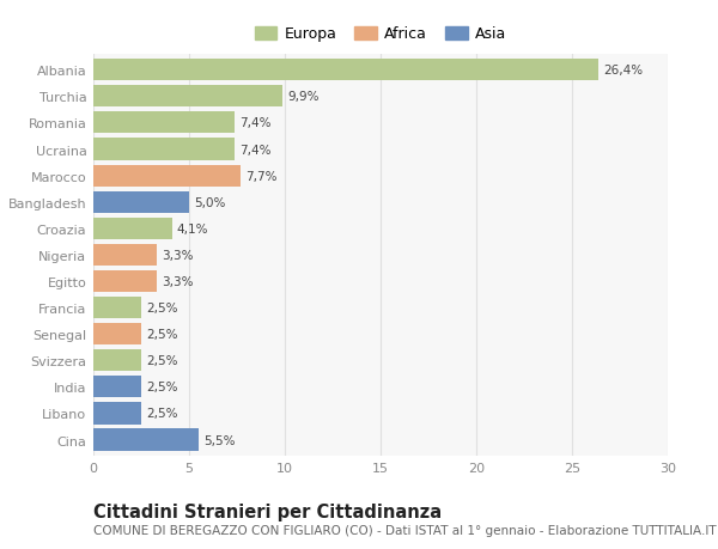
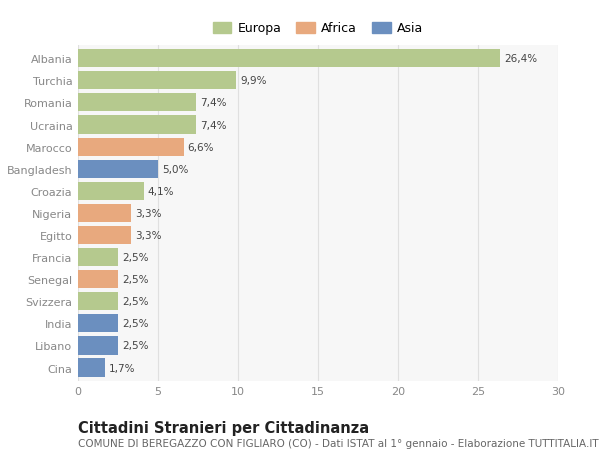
Marocco: 7,7% -> 6,6%
Cina: 5,5% -> 1,7%
